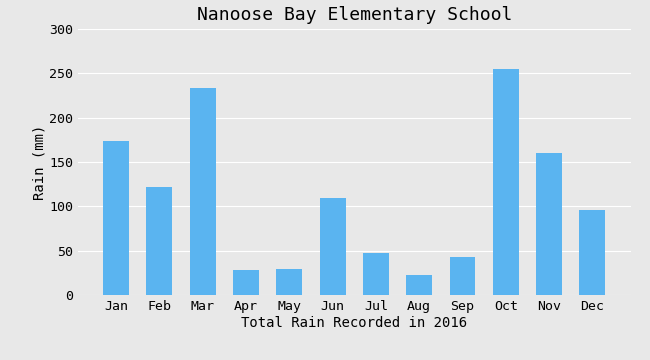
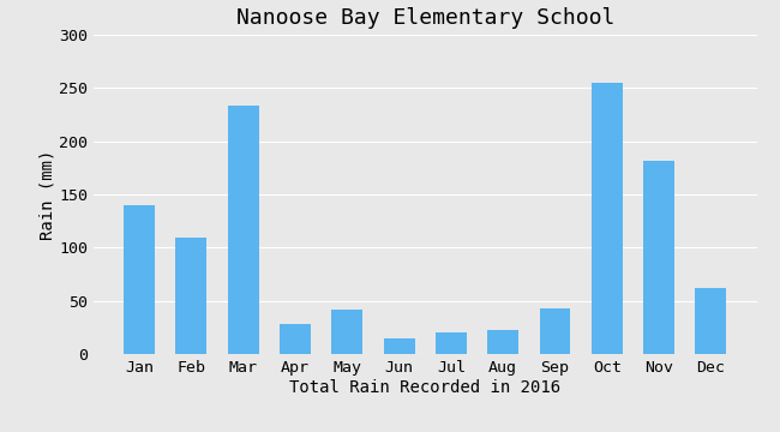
Jan: 174 -> 140
Feb: 122 -> 110
May: 30 -> 42
Jun: 110 -> 15
Jul: 48 -> 20
Nov: 160 -> 181
Dec: 96 -> 62
